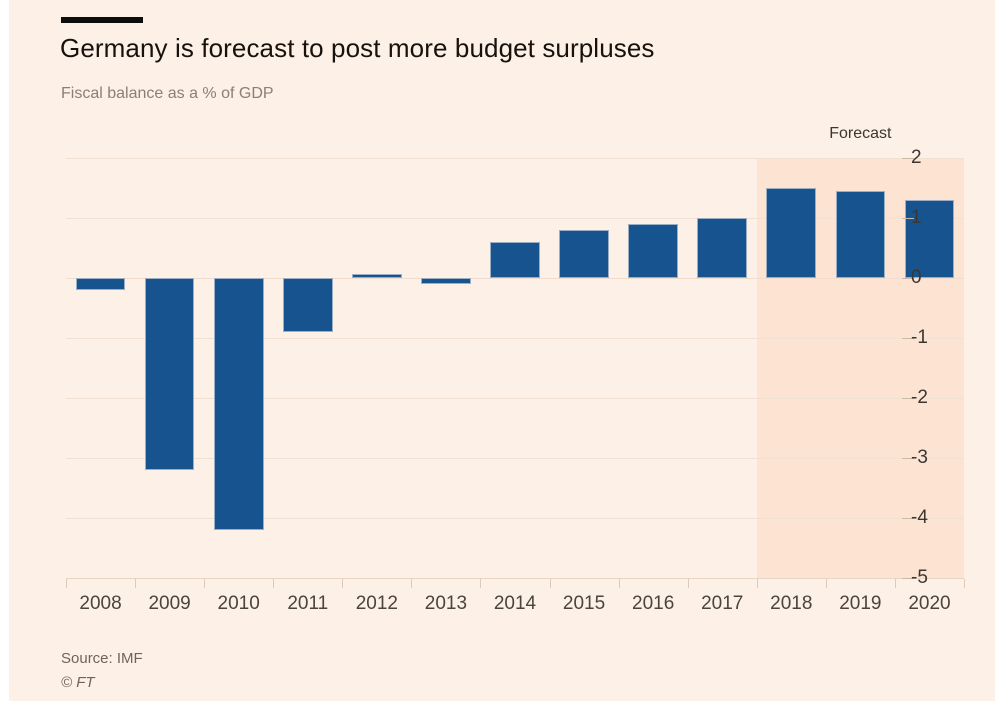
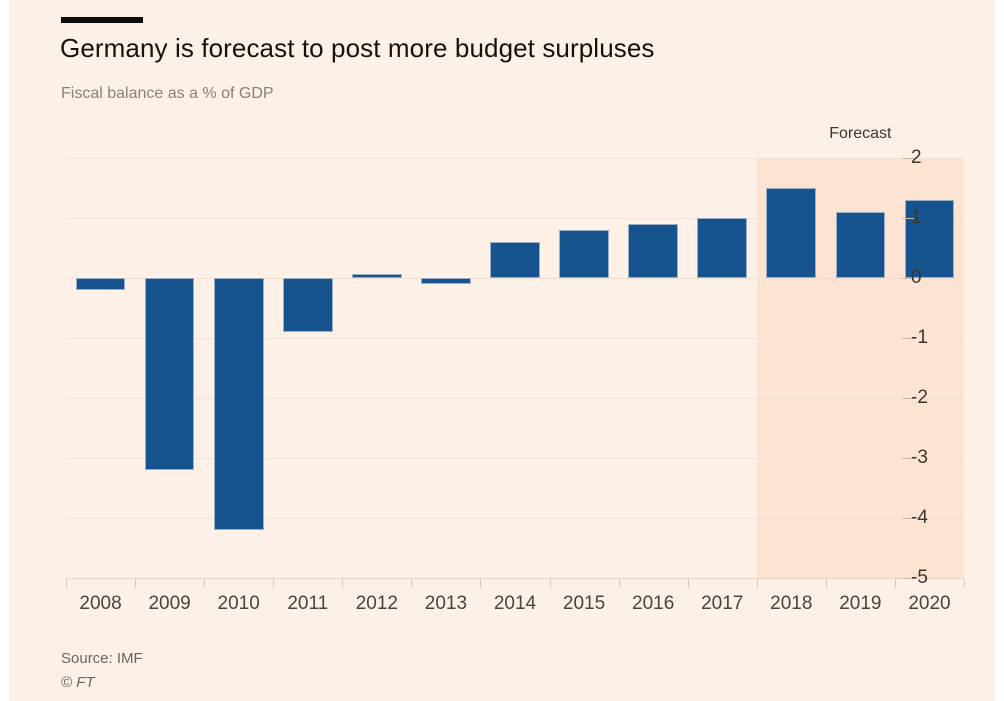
2019: 1.4 -> 1.1
